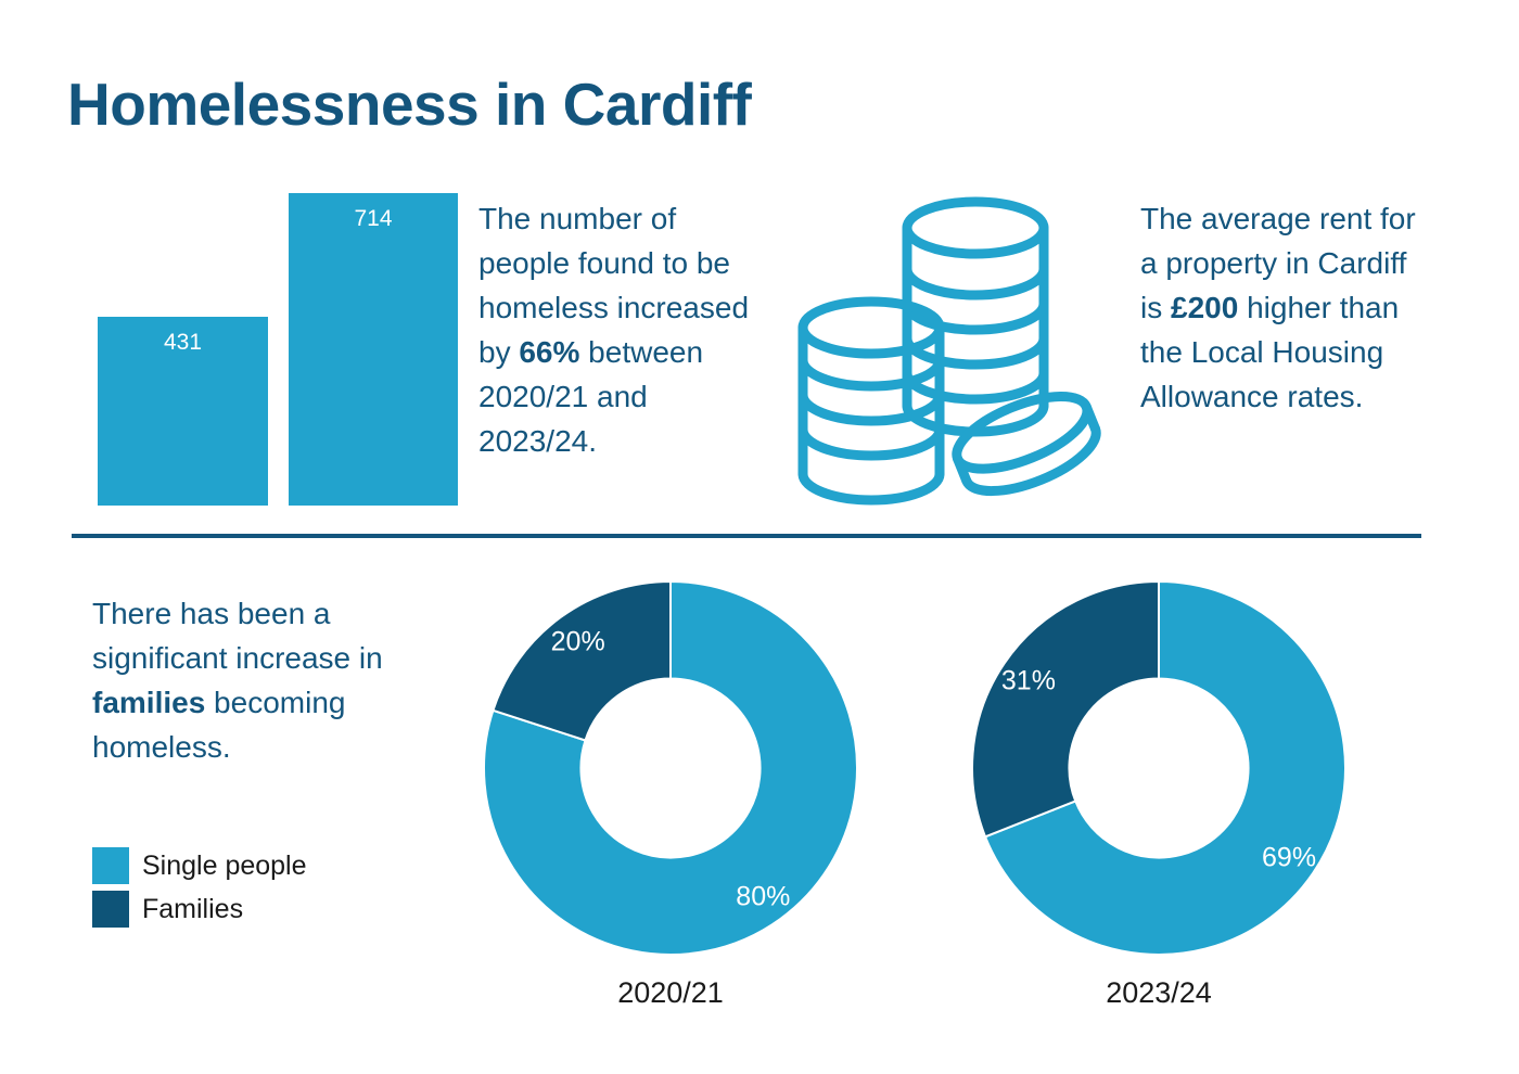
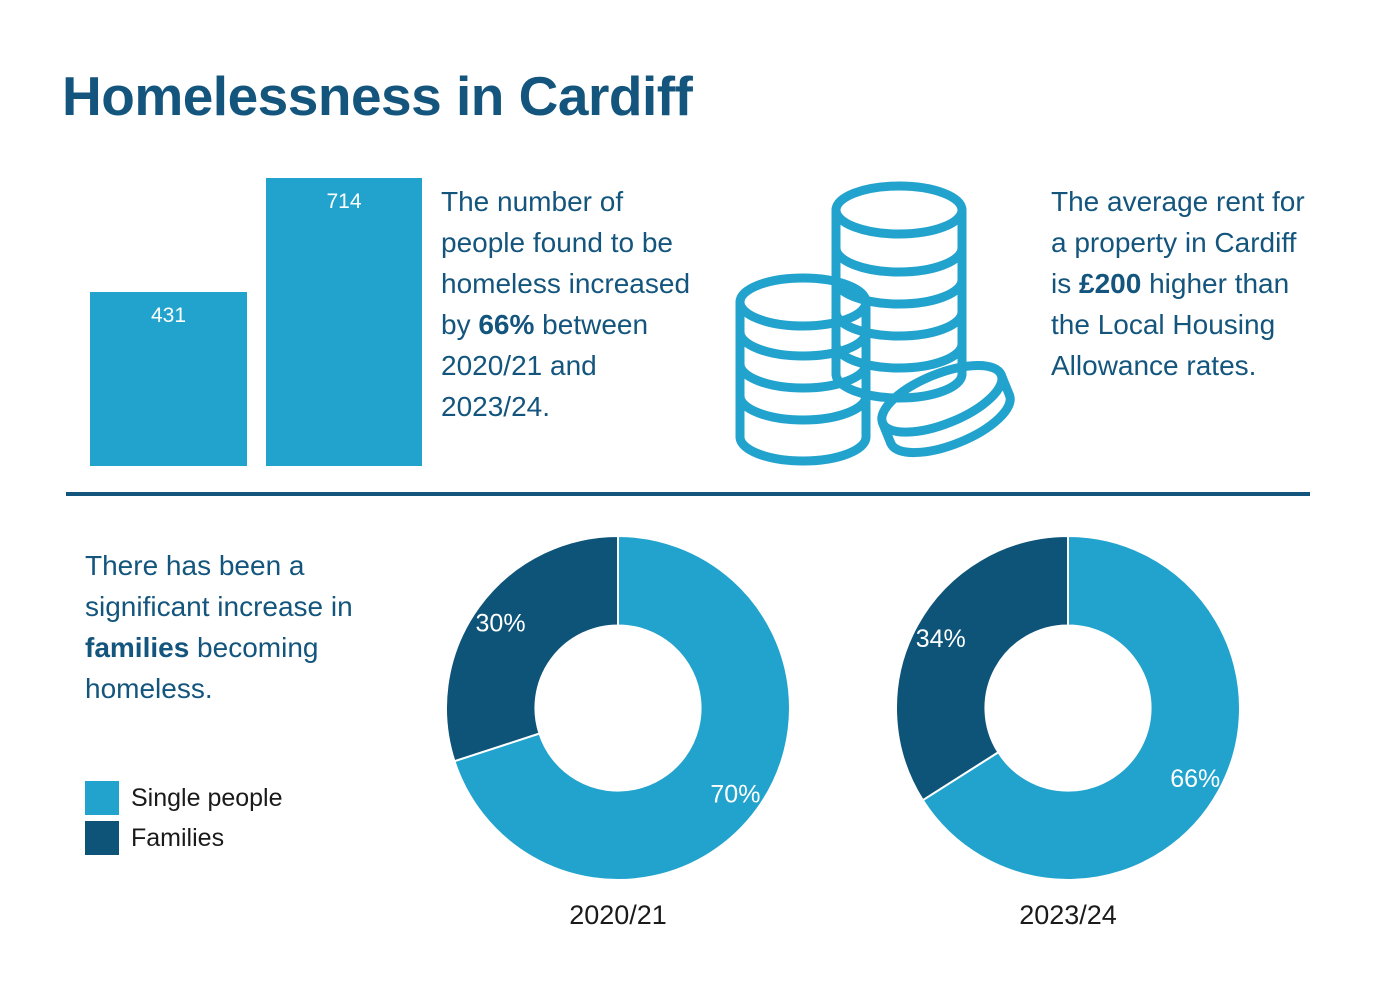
2020/21/Single people: 80% -> 70%
2020/21/Families: 20% -> 30%
2023/24/Single people: 69% -> 66%
2023/24/Families: 31% -> 34%
